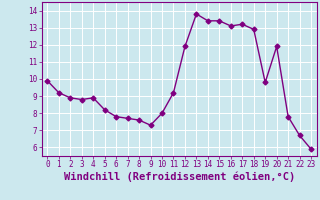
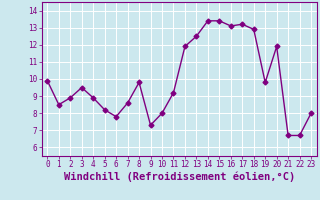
1: 9.2 -> 8.5
3: 8.8 -> 9.5
7: 7.7 -> 8.6
8: 7.6 -> 9.8
13: 13.8 -> 12.5
21: 7.8 -> 6.7
23: 5.9 -> 8.0
